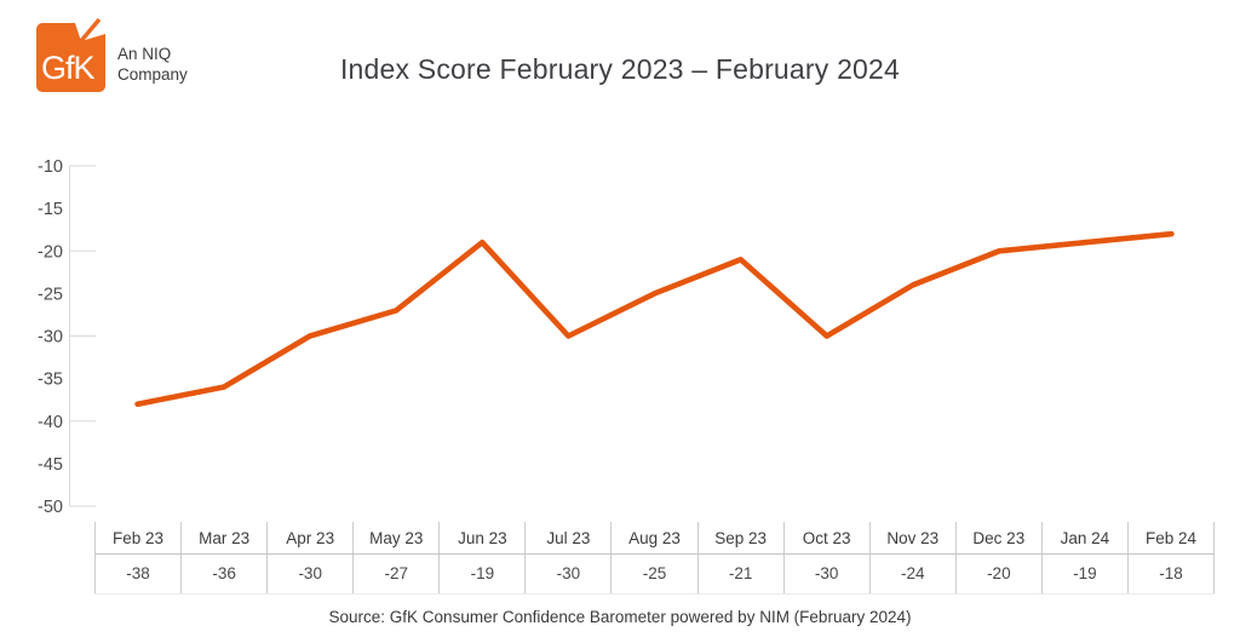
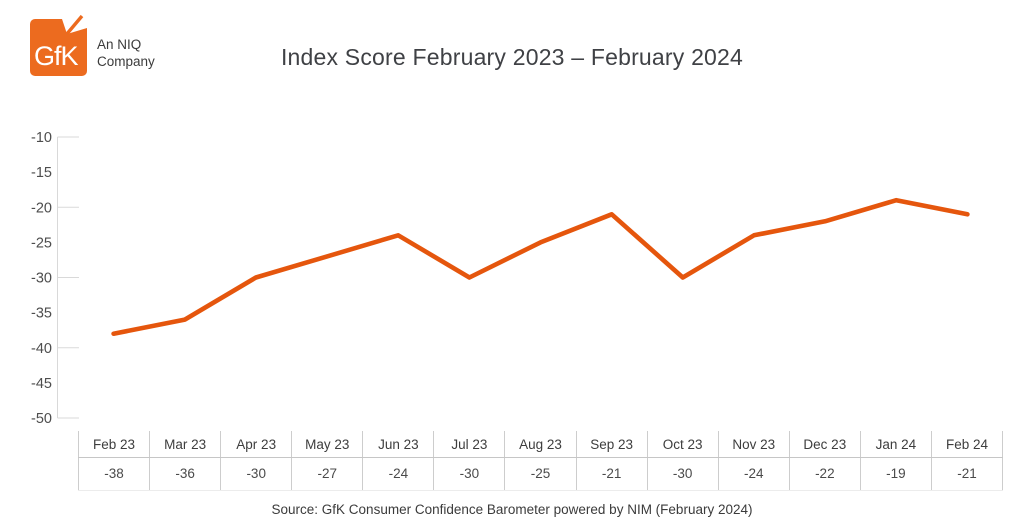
Jun 23: -19 -> -24
Dec 23: -20 -> -22
Feb 24: -18 -> -21
